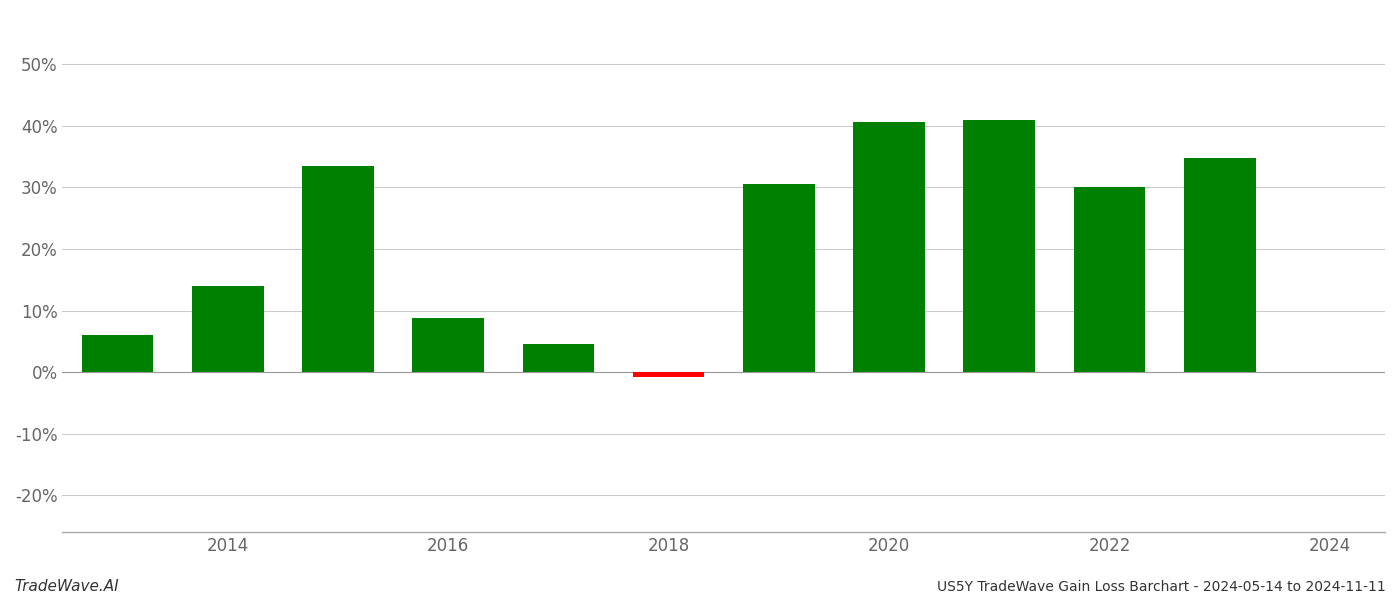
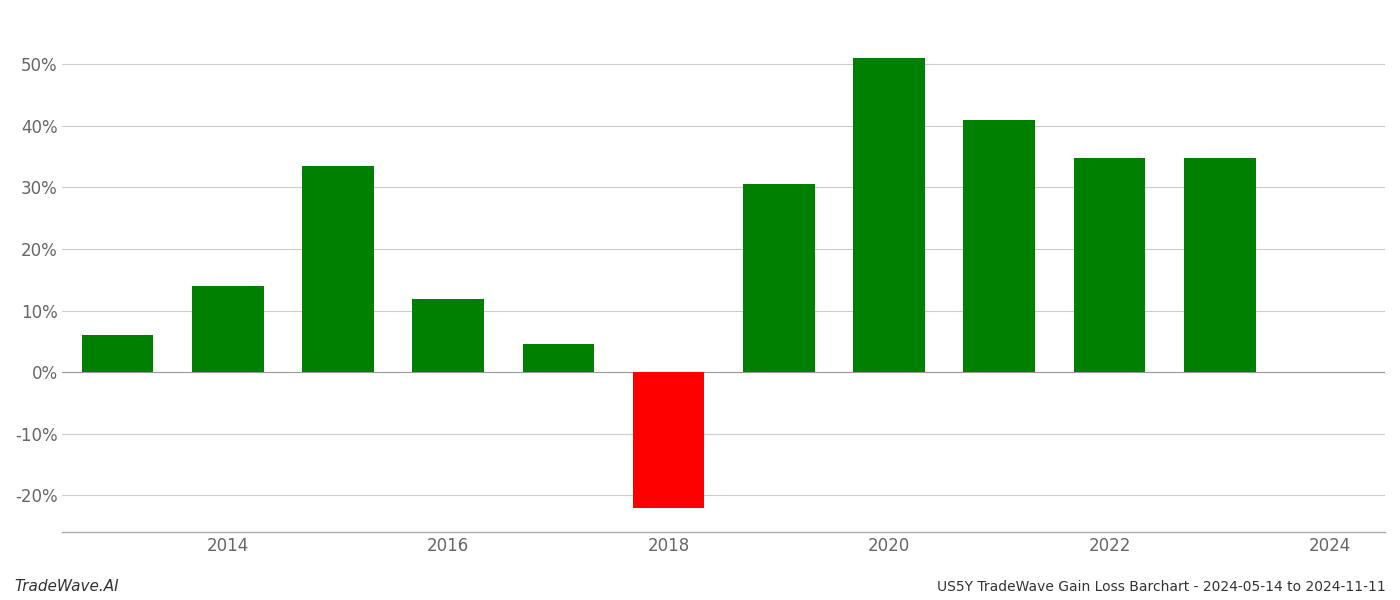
2016: 8.8% -> 11.8%
2018: -0.8% -> -22.0%
2020: 40.6% -> 51.0%
2022: 30.0% -> 34.8%
